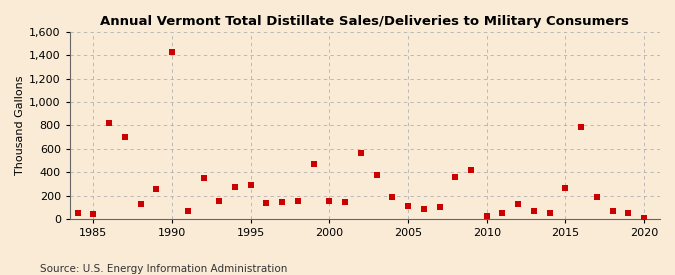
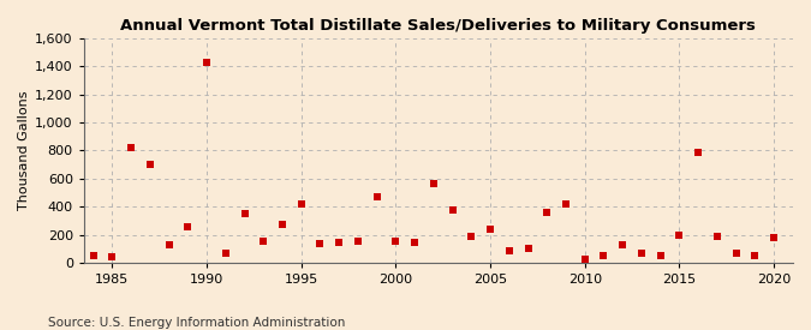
1995: 290 -> 420
2005: 120 -> 240
2015: 260 -> 200
2020: 10 -> 180
